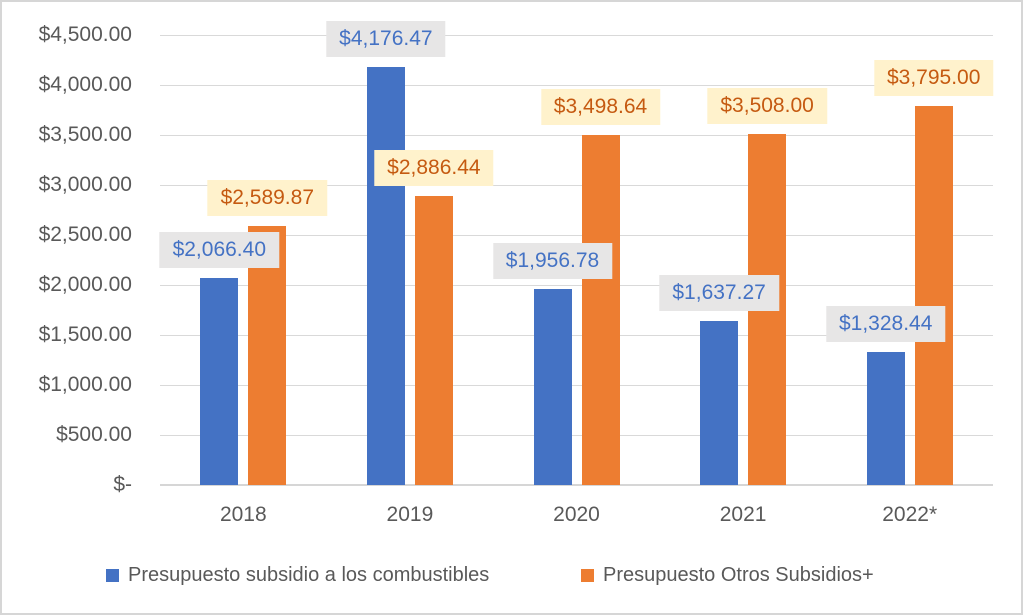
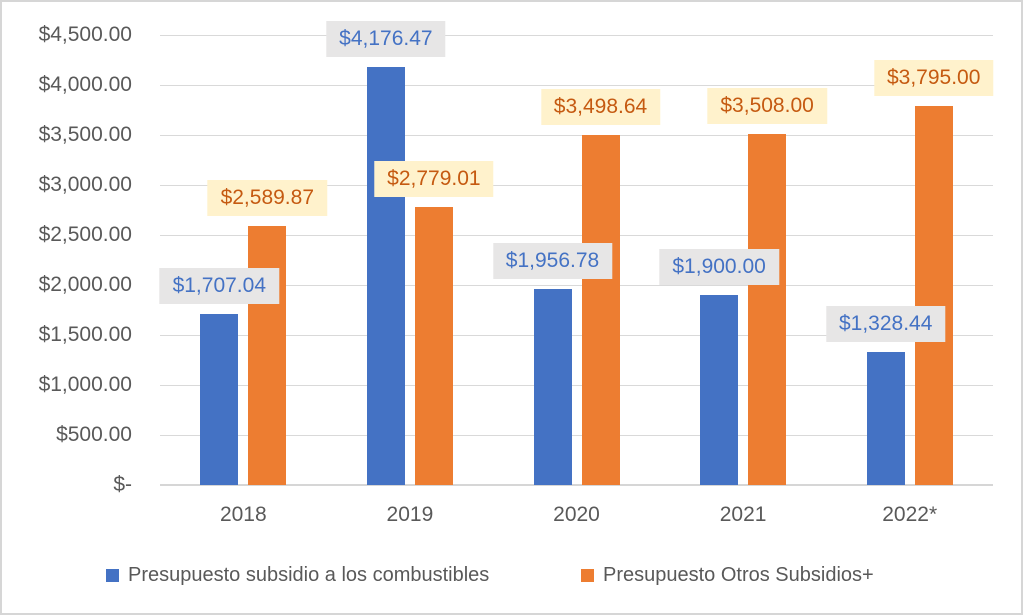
Presupuesto subsidio a los combustibles/2018: $2,066.40 -> $1,707.04
Presupuesto Otros Subsidios+/2019: $2,886.44 -> $2,779.01
Presupuesto subsidio a los combustibles/2021: $1,637.27 -> $1,900.00
